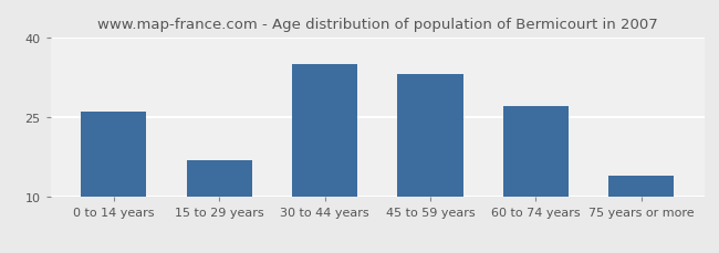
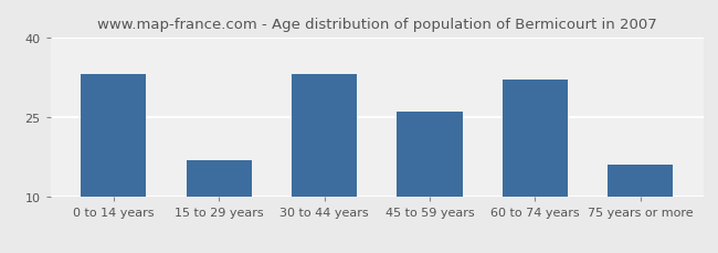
0 to 14 years: 26 -> 33
30 to 44 years: 35 -> 33
45 to 59 years: 33 -> 26
60 to 74 years: 27 -> 32
75 years or more: 14 -> 16
